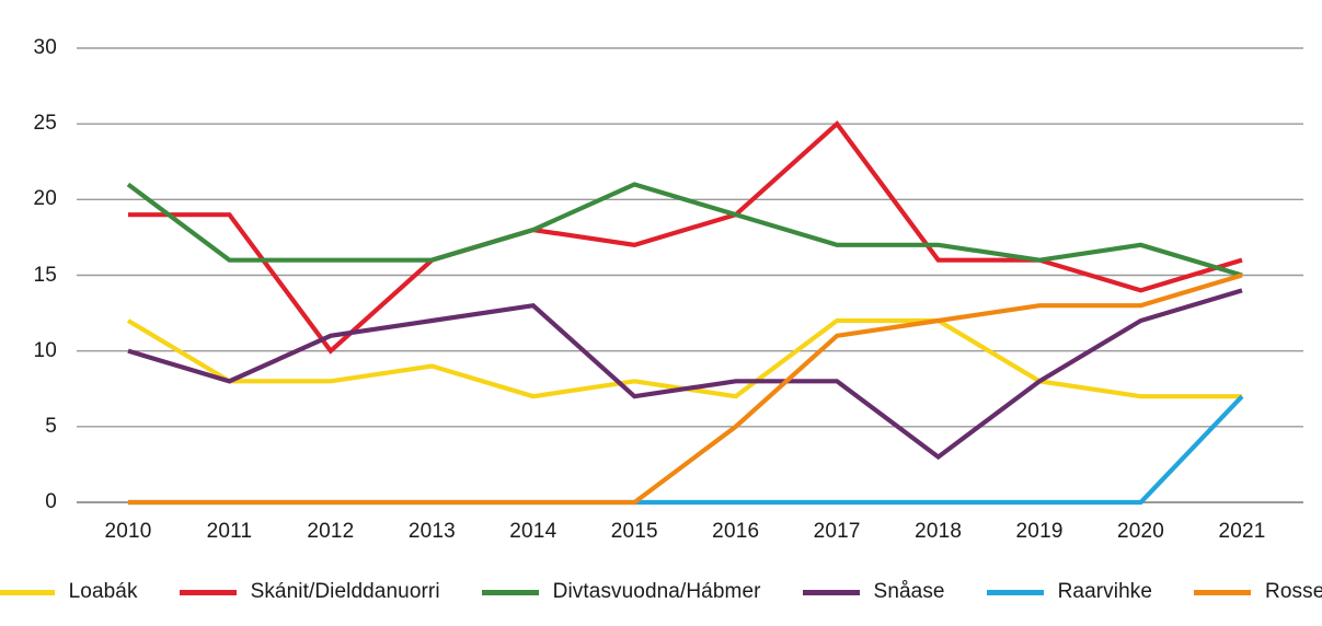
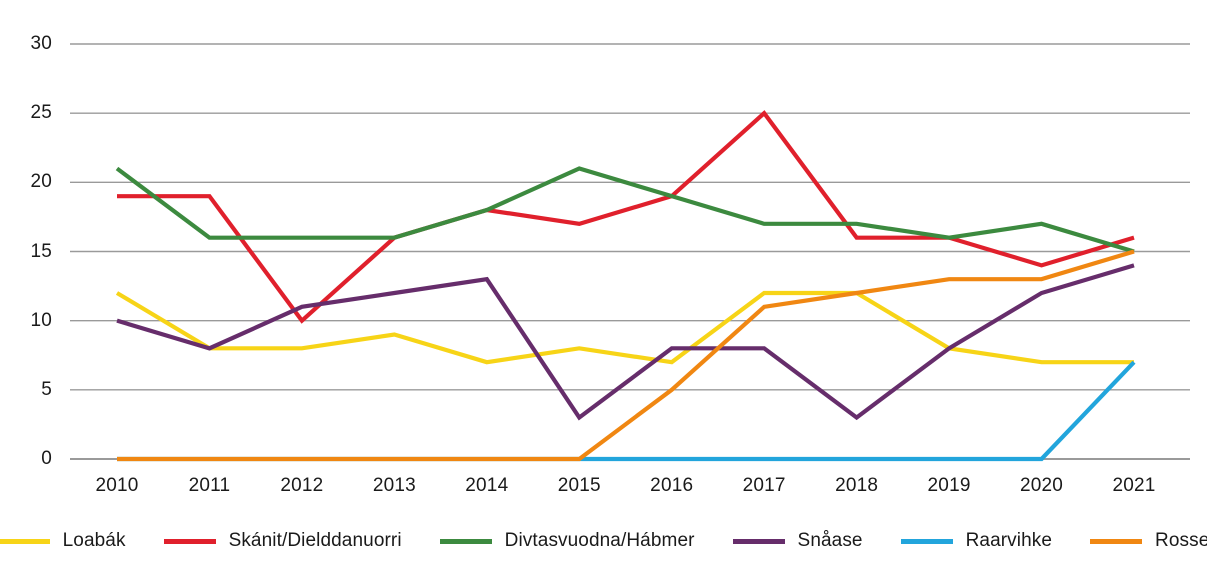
Snåase/2015: 7 -> 3
